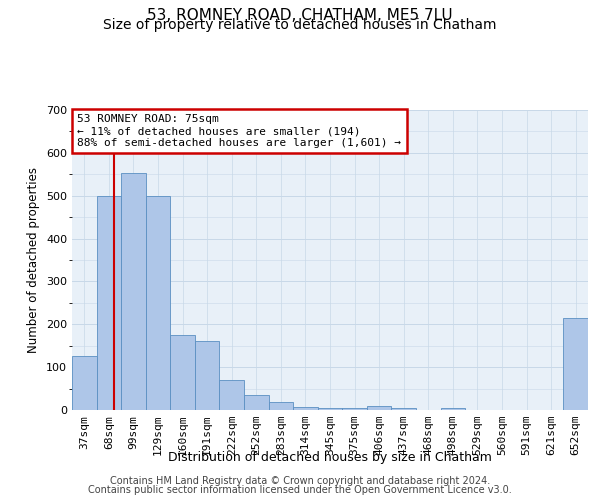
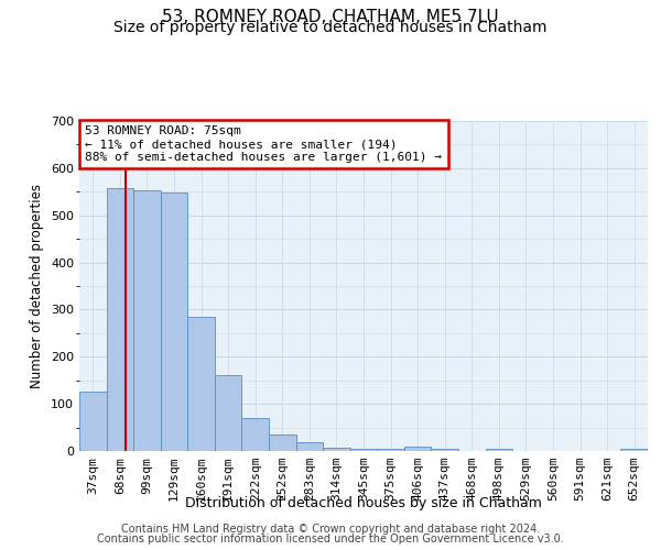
68sqm: 500 -> 557
129sqm: 500 -> 548
160sqm: 175 -> 284
652sqm: 215 -> 5
